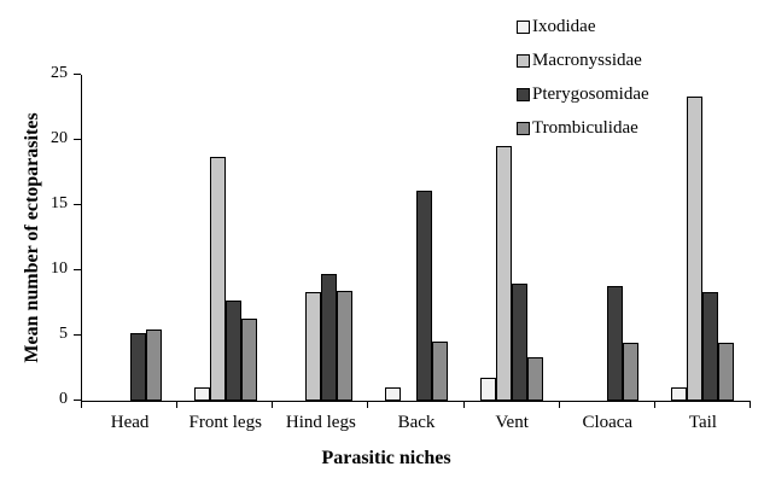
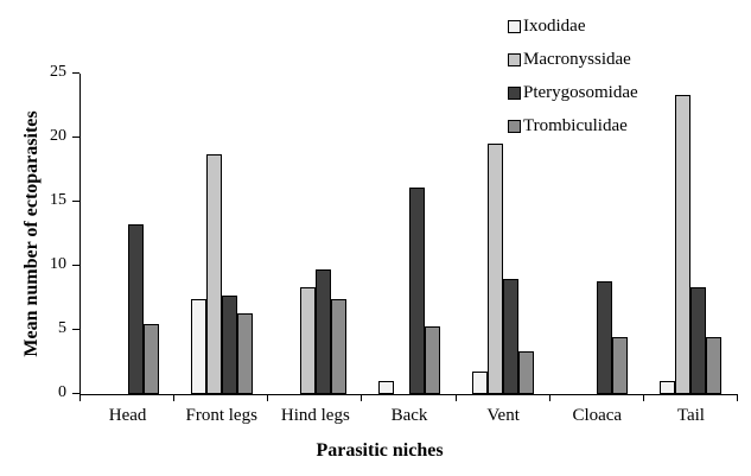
Pterygosomidae/Head: 5.2 -> 13.2
Ixodidae/Front legs: 1.0 -> 7.4
Trombiculidae/Hind legs: 8.4 -> 7.4
Trombiculidae/Back: 4.5 -> 5.3
